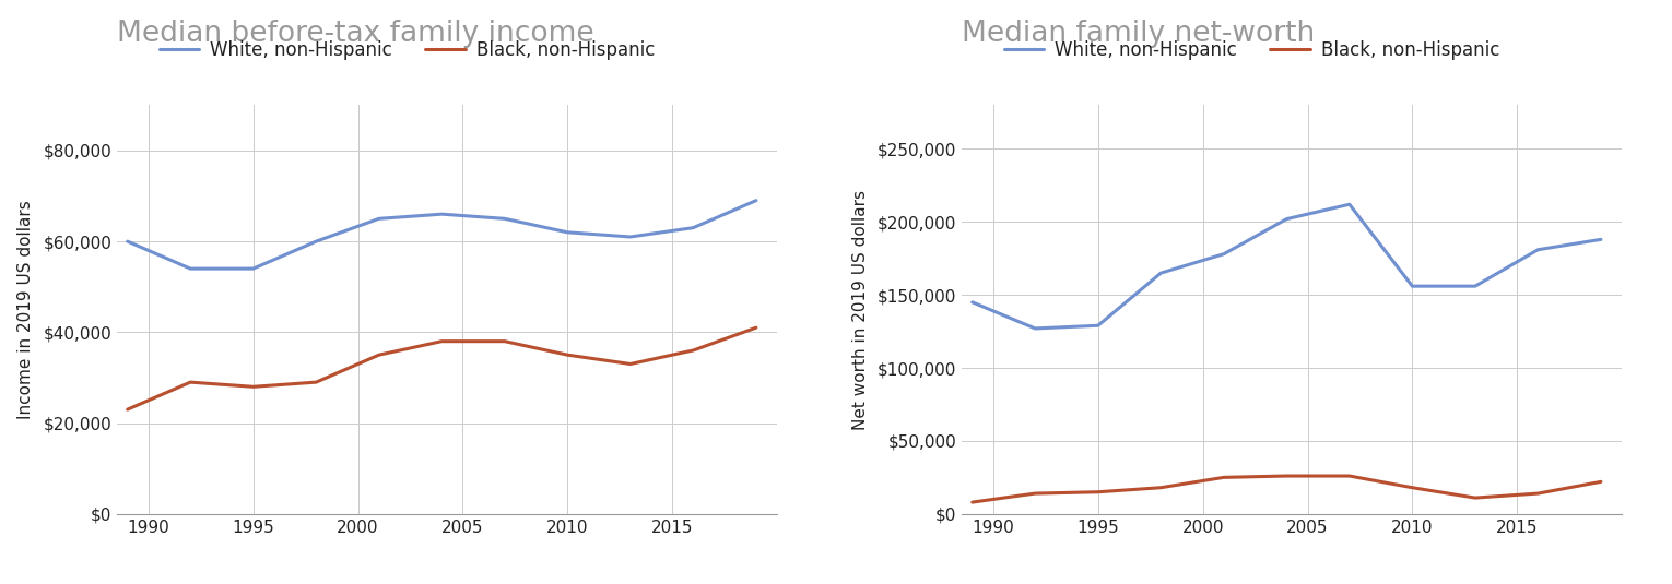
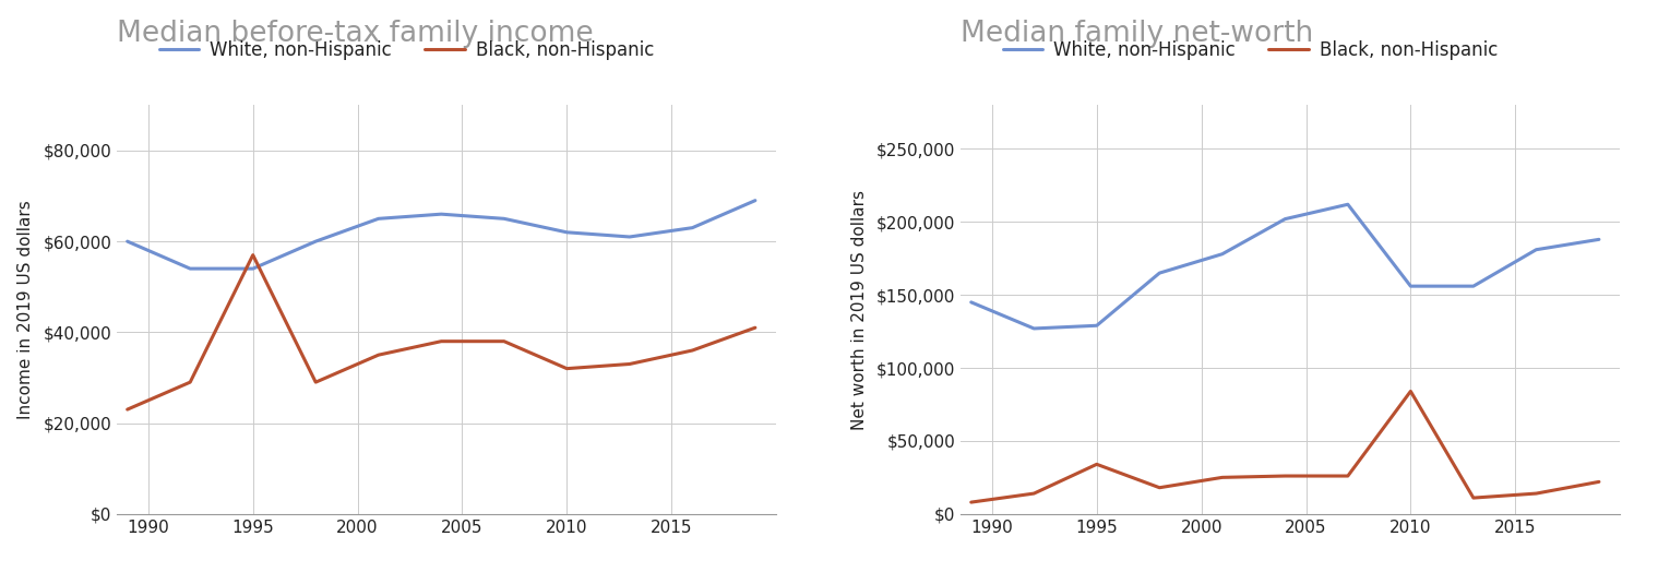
Median before-tax family income/Black, non-Hispanic/1995: $28,000 -> $57,000
Median before-tax family income/Black, non-Hispanic/2010: $35,000 -> $32,000
Median family net-worth/Black, non-Hispanic/1995: $15,000 -> $34,000
Median family net-worth/Black, non-Hispanic/2010: $18,000 -> $84,000
